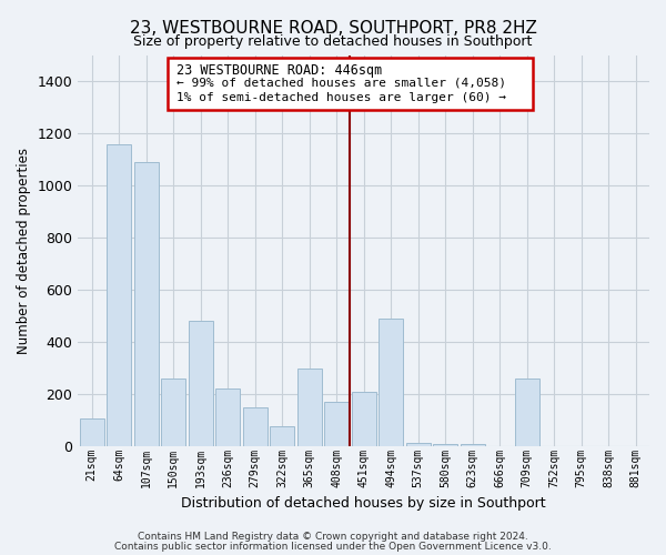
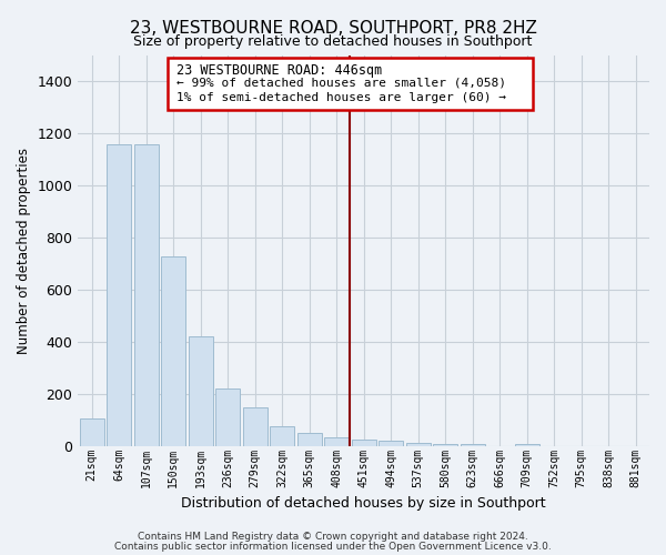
107sqm: 1090 -> 1160
150sqm: 260 -> 730
193sqm: 480 -> 420
365sqm: 300 -> 50
408sqm: 170 -> 35
451sqm: 210 -> 25
494sqm: 490 -> 20
709sqm: 260 -> 8
